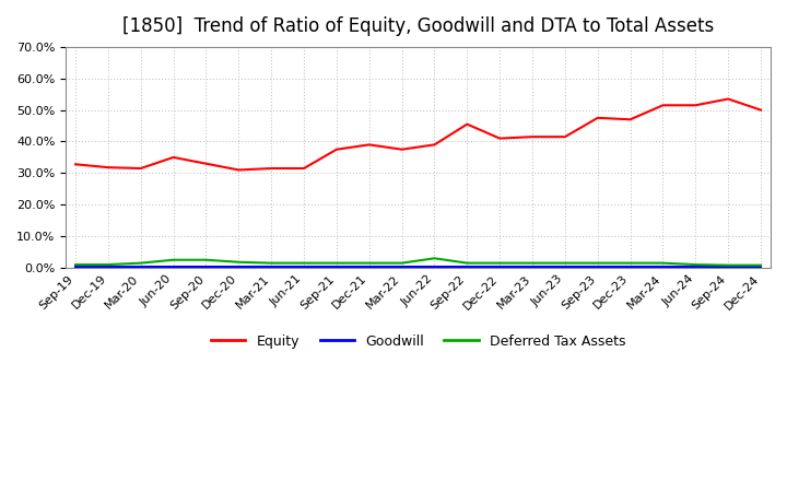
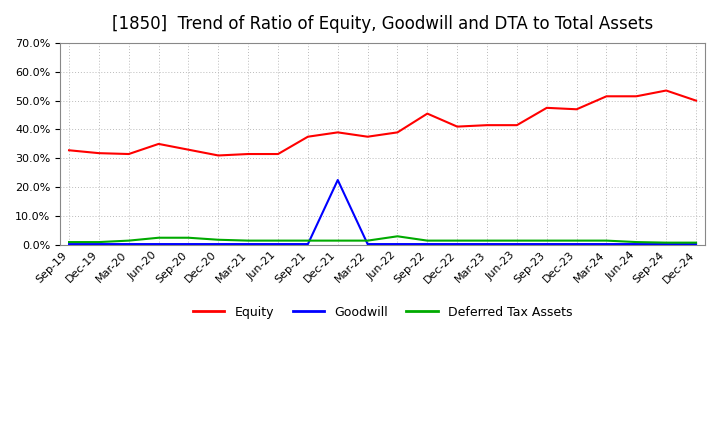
Goodwill/Dec-21: 0.3% -> 22.5%
